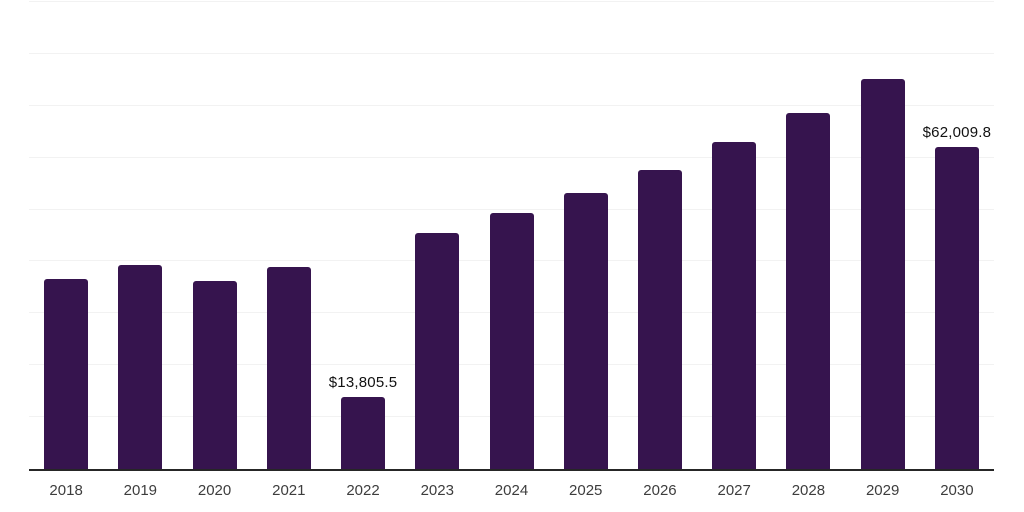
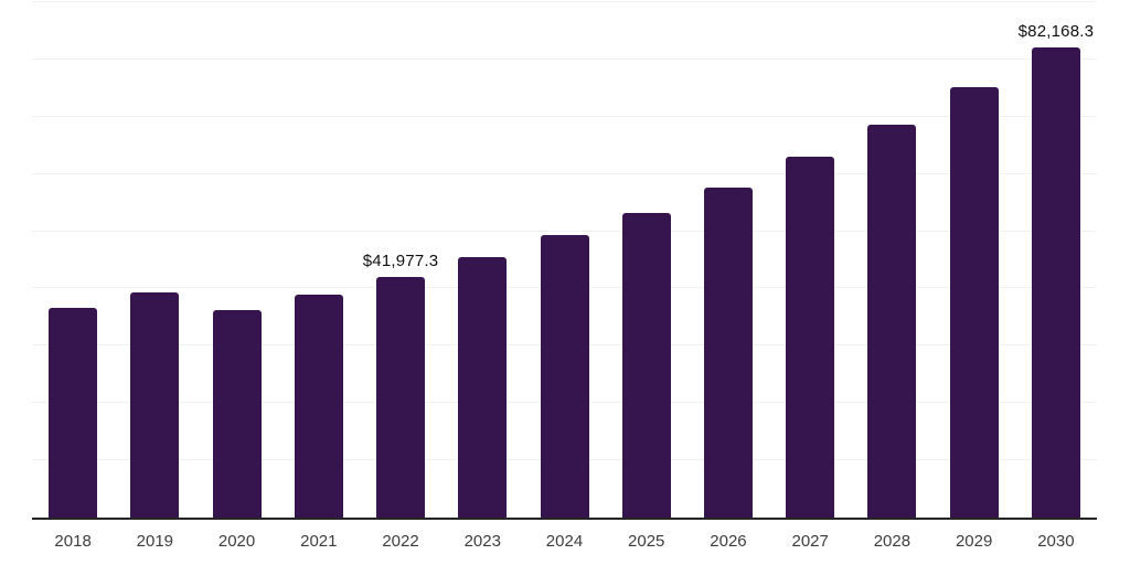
2022: $13,805.5 -> $41,977.3
2030: $62,009.8 -> $82,168.3
